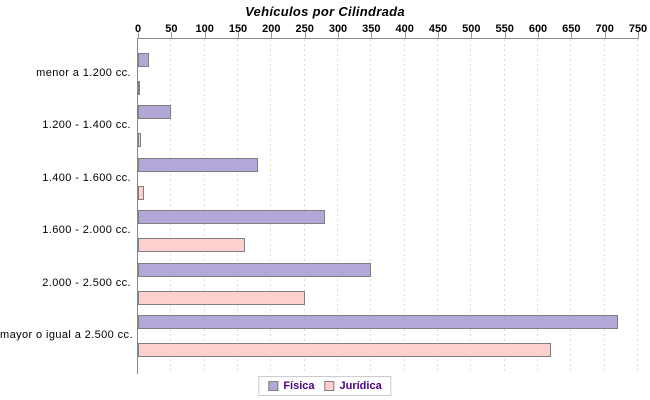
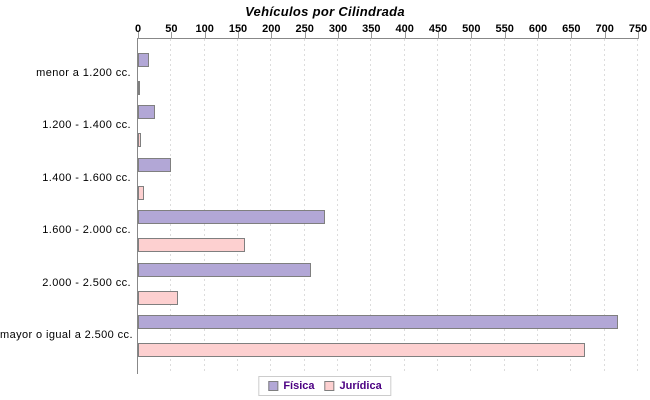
Física/1.200 - 1.400 cc.: 50 -> 20
Física/1.400 - 1.600 cc.: 180 -> 50
Física/2.000 - 2.500 cc.: 350 -> 260
Jurídica/2.000 - 2.500 cc.: 250 -> 60
Jurídica/mayor o igual a 2.500 cc.: 620 -> 670
